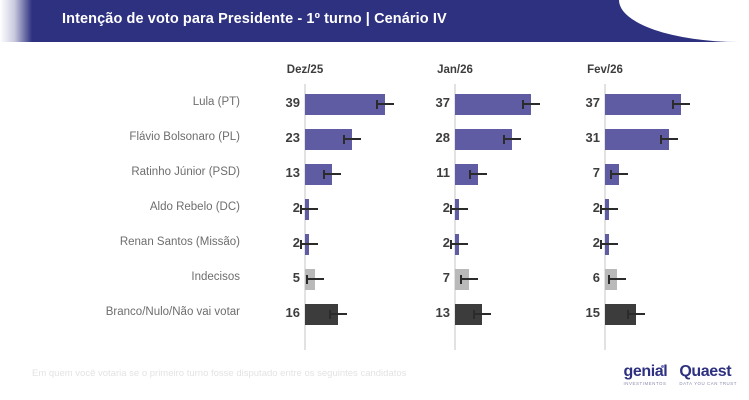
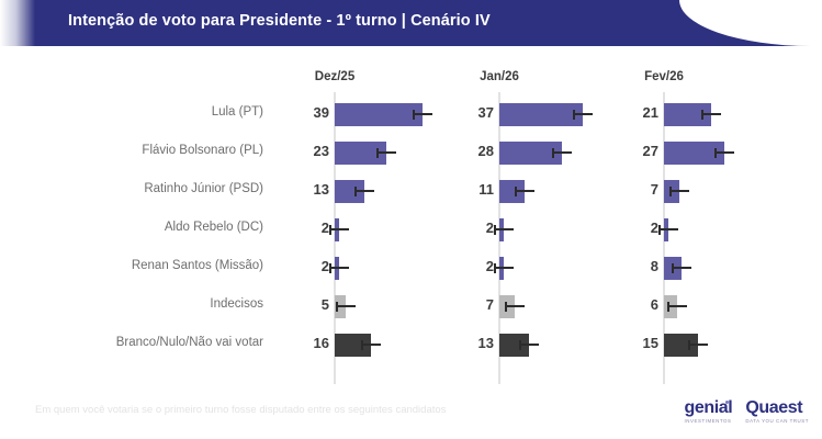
Fev/26/Lula (PT): 37 -> 21
Fev/26/Flávio Bolsonaro (PL): 31 -> 27
Fev/26/Renan Santos (Missão): 2 -> 8
